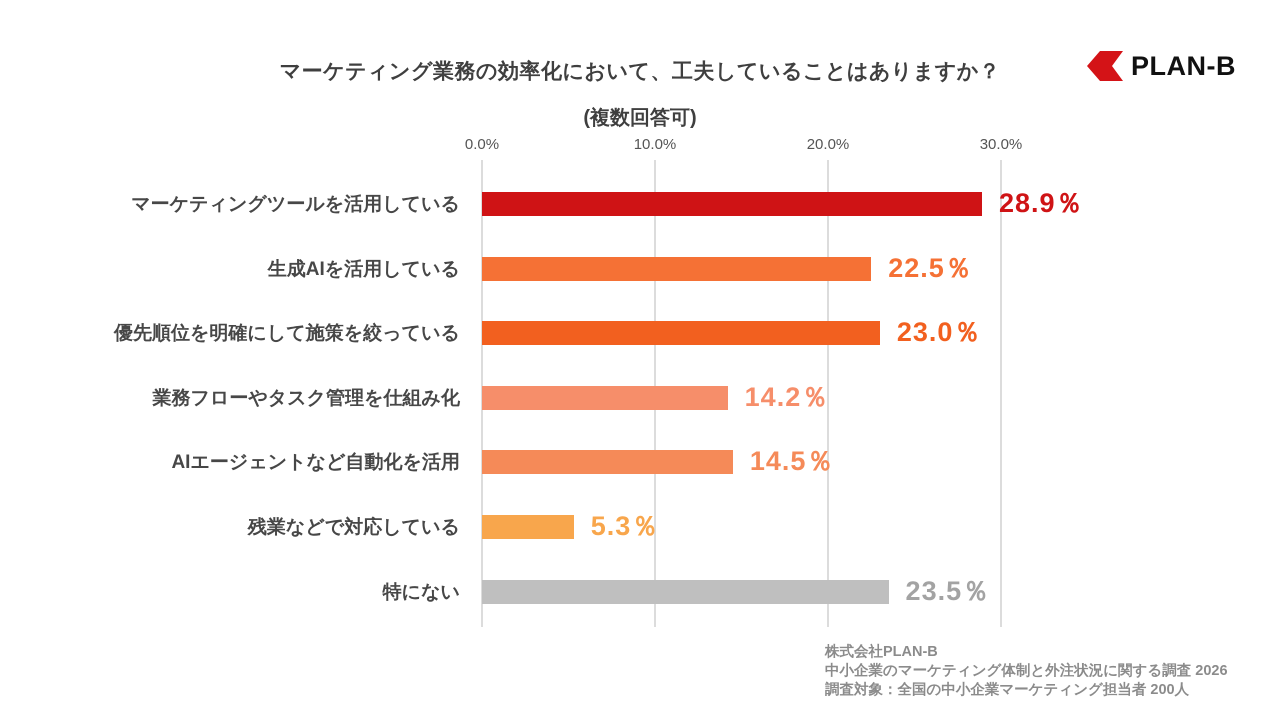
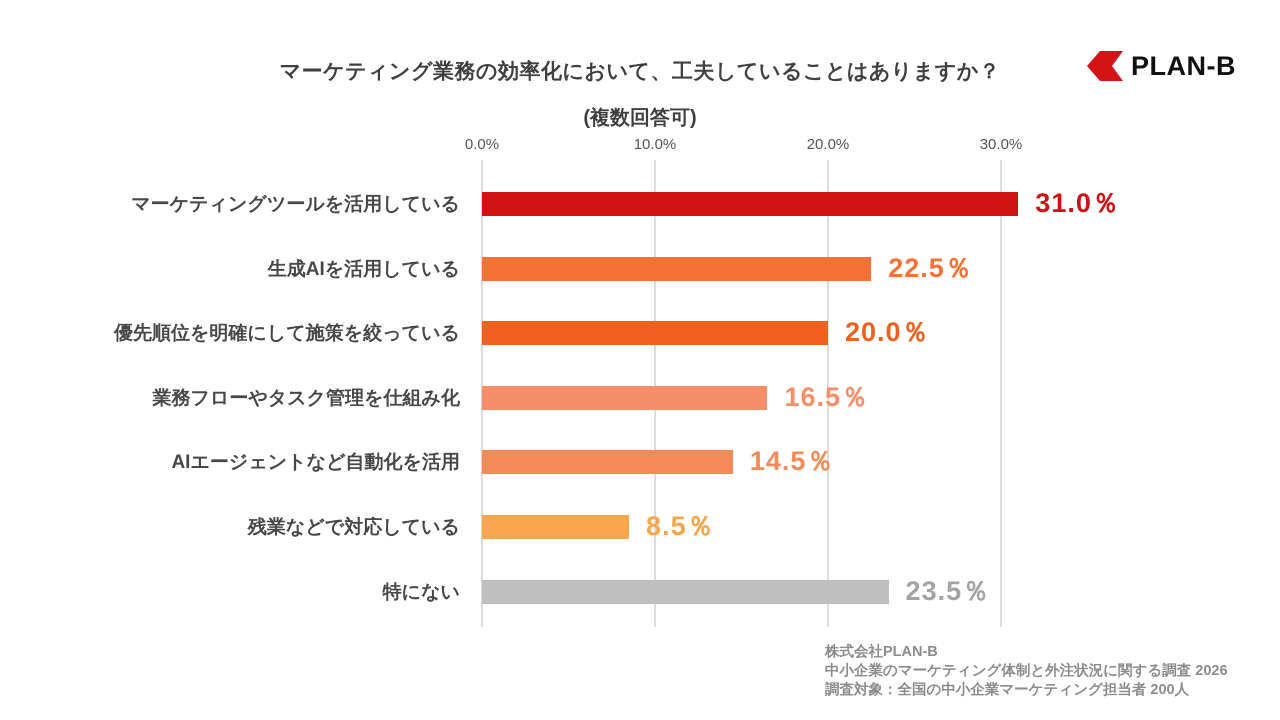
マーケティングツールを活用している: 28.9 -> 31.0
優先順位を明確にして施策を絞っている: 23.0 -> 20.0
業務フローやタスク管理を仕組み化: 14.2 -> 16.5
残業などで対応している: 5.3 -> 8.5
